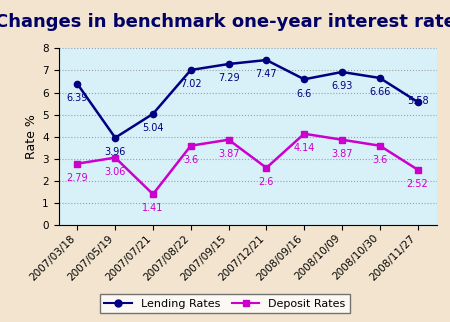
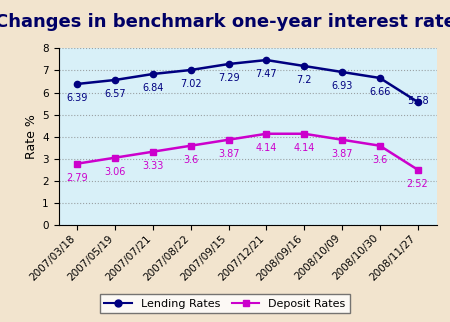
Lending Rates/2007/05/19: 3.96 -> 6.57
Lending Rates/2007/07/21: 5.04 -> 6.84
Deposit Rates/2007/07/21: 1.41 -> 3.33
Deposit Rates/2007/12/21: 2.6 -> 4.14
Lending Rates/2008/09/16: 6.6 -> 7.2
